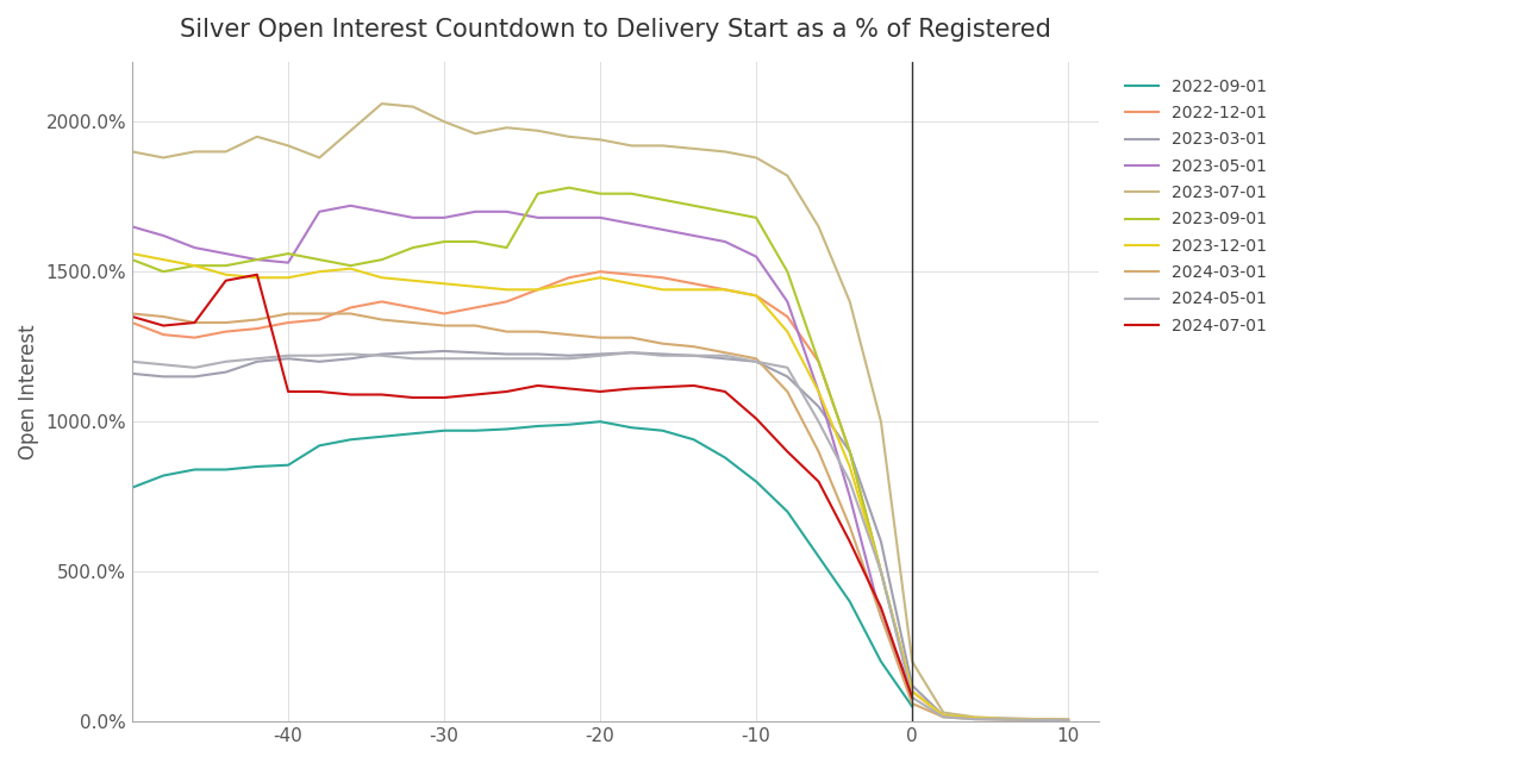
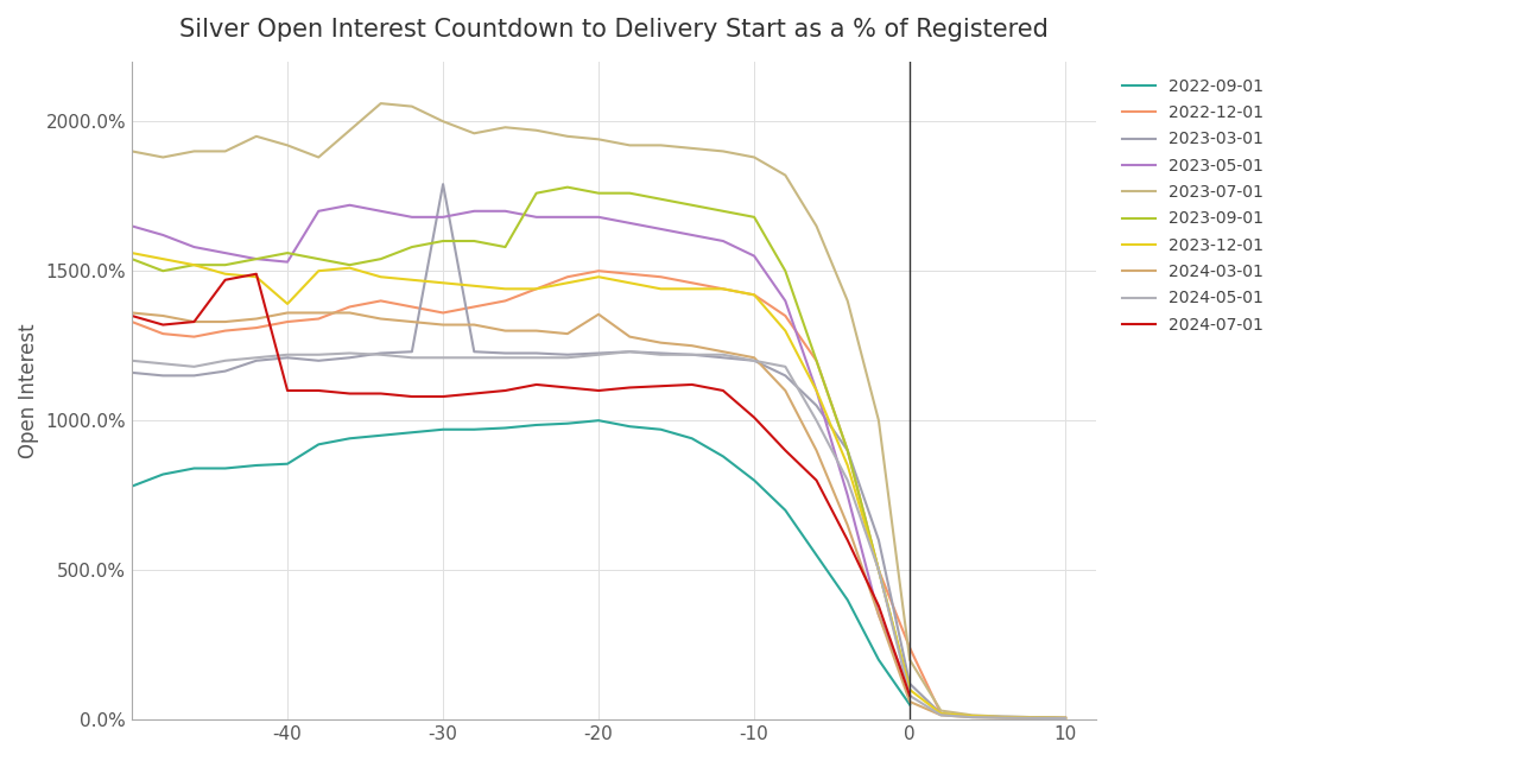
2023-12-01/-40: 1480% -> 1390%
2023-03-01/-30: 1235% -> 1790%
2024-03-01/-20: 1280% -> 1355%
2022-12-01/0: 100% -> 240%
